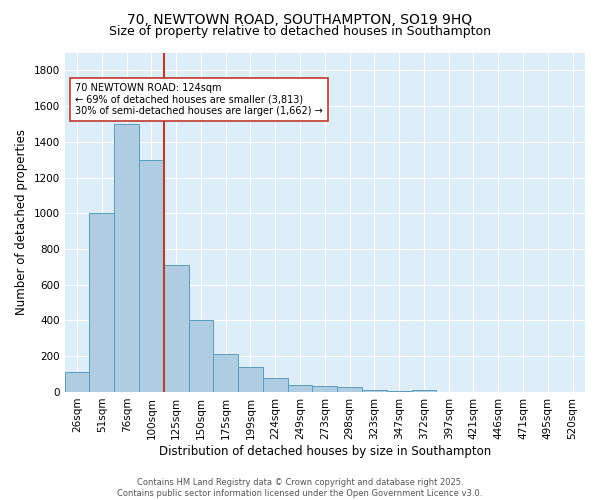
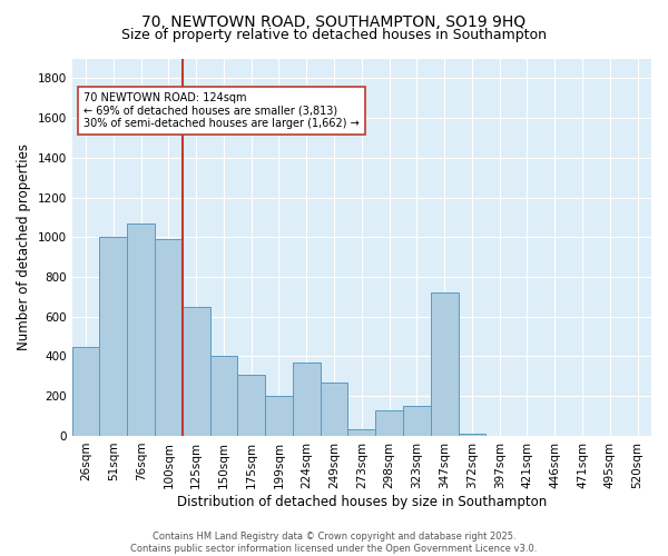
26sqm: 110 -> 450
76sqm: 1500 -> 1070
100sqm: 1300 -> 990
125sqm: 710 -> 650
175sqm: 220 -> 310
199sqm: 140 -> 200
224sqm: 80 -> 370
249sqm: 40 -> 270
298sqm: 20 -> 130
323sqm: 10 -> 150
347sqm: 10 -> 720
